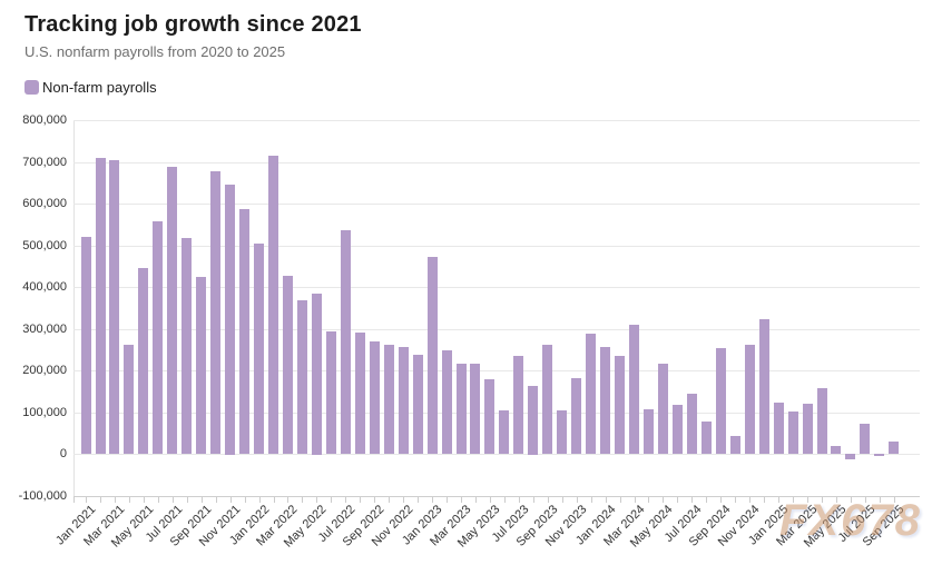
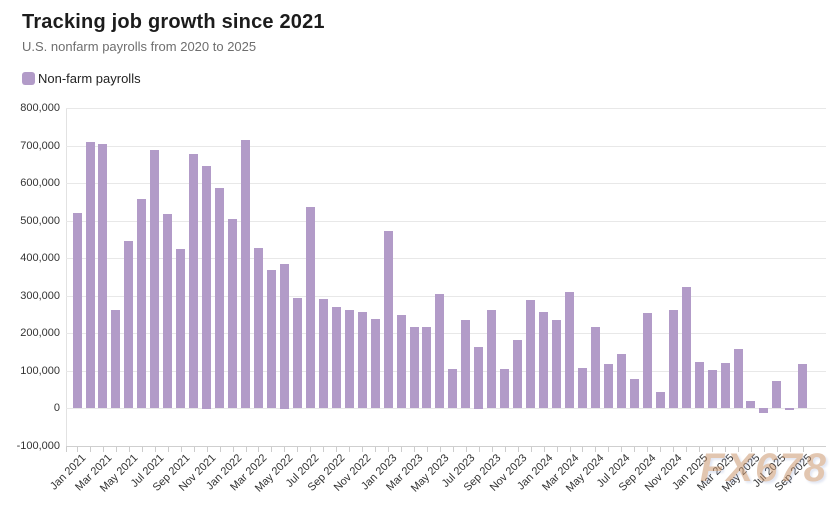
May 2023: 180000 -> 310000
Sep 2025: 30000 -> 120000
